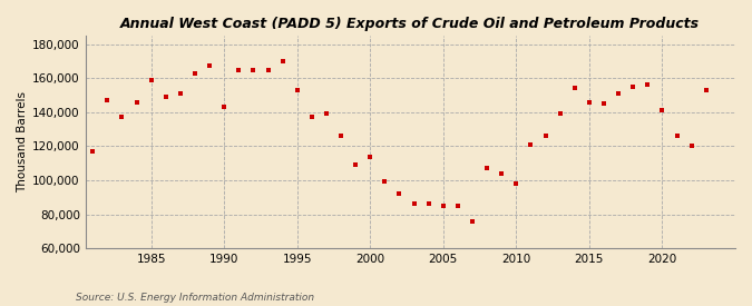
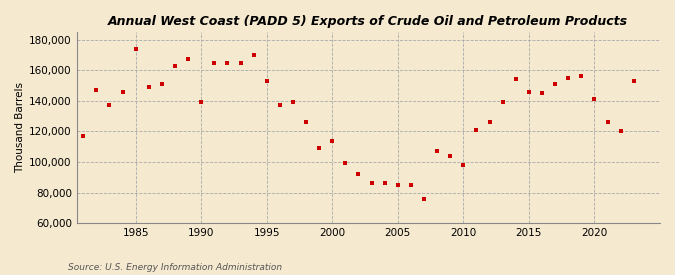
1985: 159,000 -> 174,000
1990: 143,000 -> 139,000
